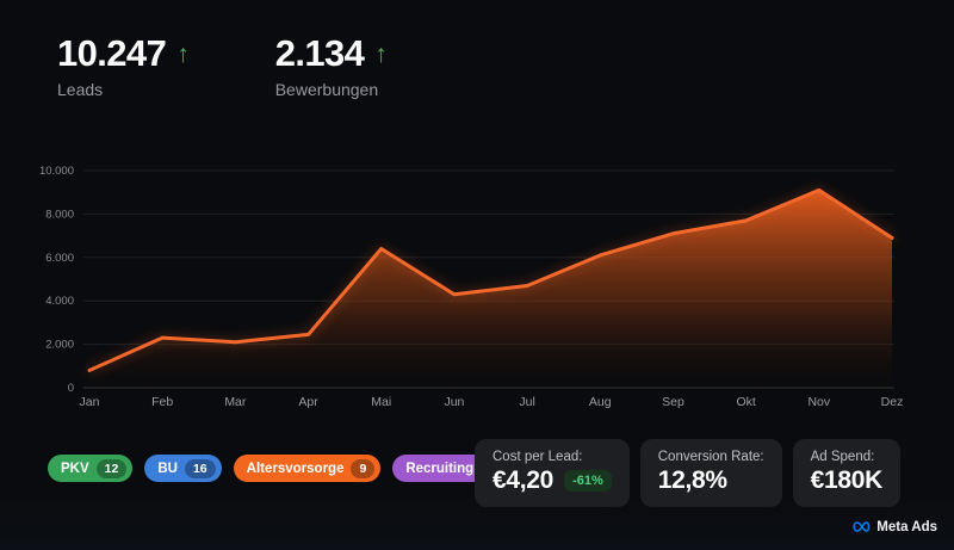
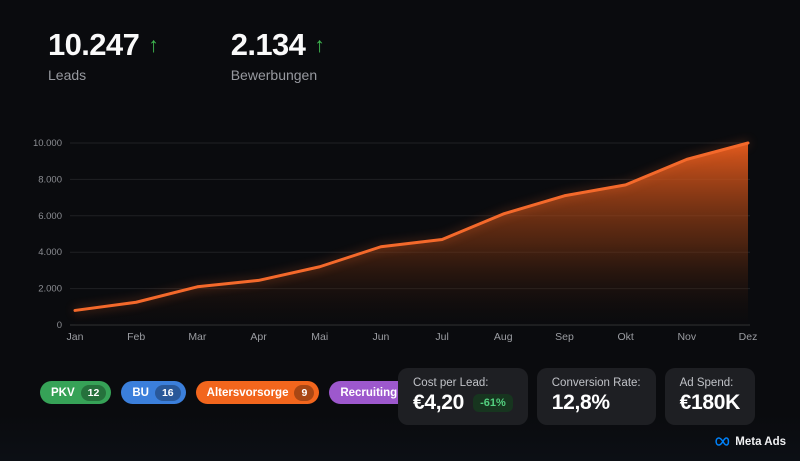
Feb: 2300 -> 1200
Mai: 6400 -> 3200
Dez: 6900 -> 10000
